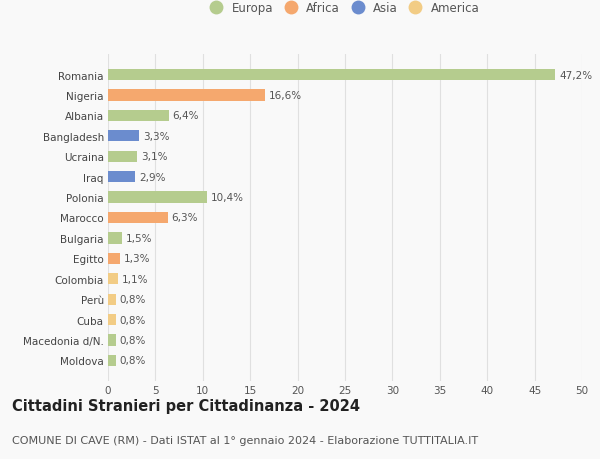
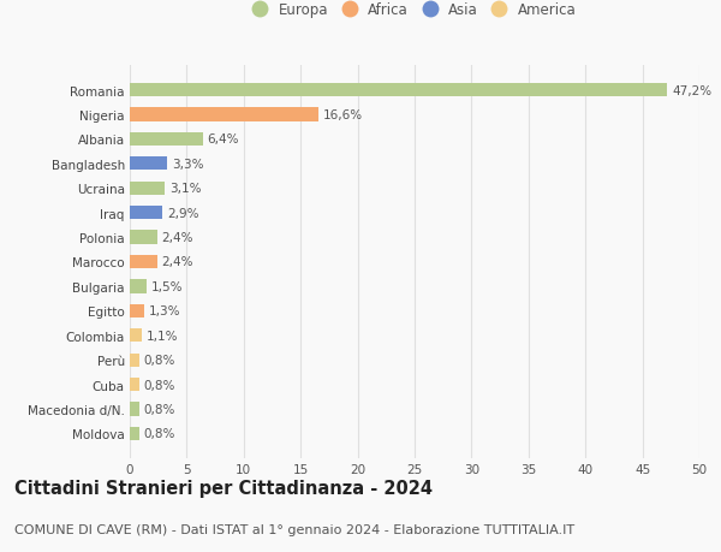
Polonia: 10,4% -> 2,4%
Marocco: 6,3% -> 2,4%
